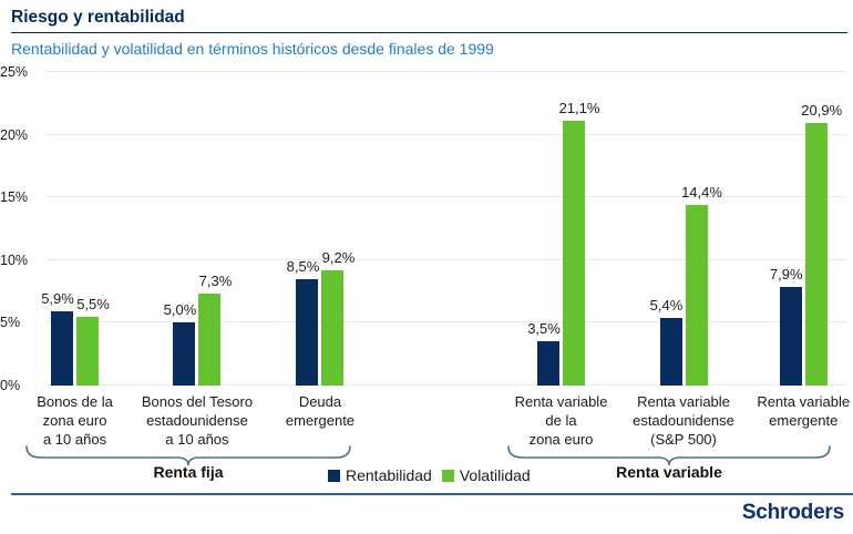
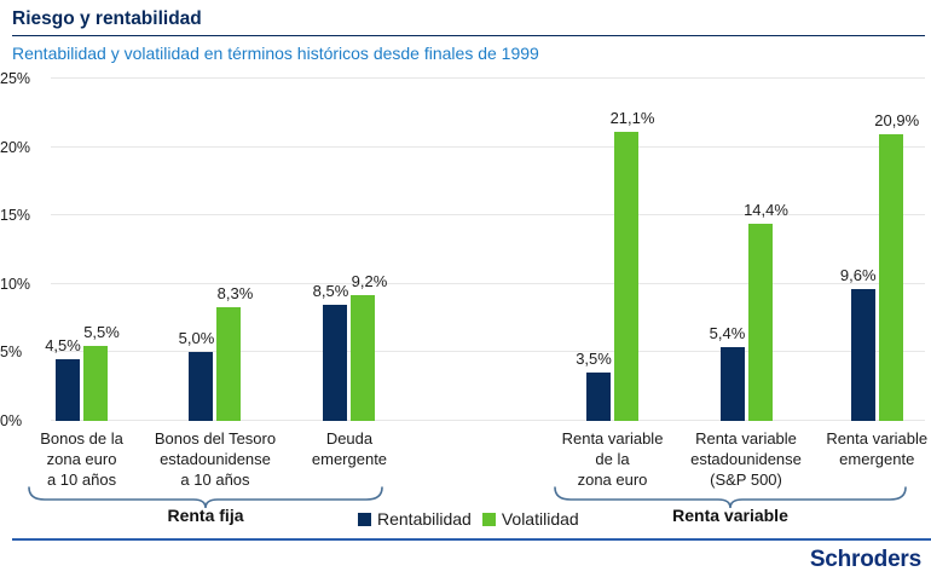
Rentabilidad/Bonos de la zona euro a 10 años: 5,9% -> 4,5%
Volatilidad/Bonos del Tesoro estadounidense a 10 años: 7,3% -> 8,3%
Rentabilidad/Renta variable emergente: 7,9% -> 9,6%
